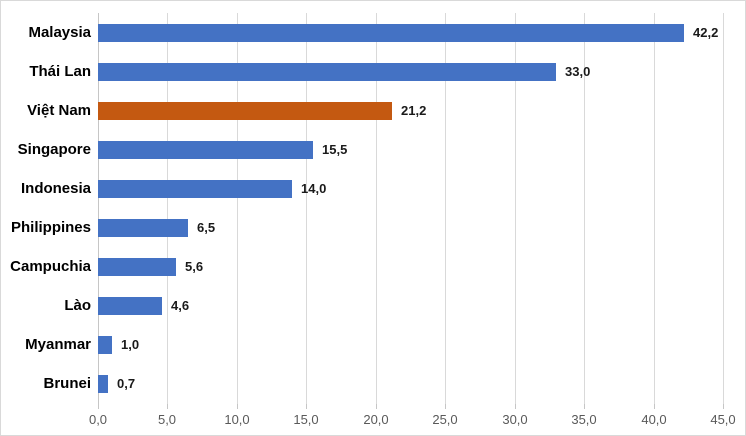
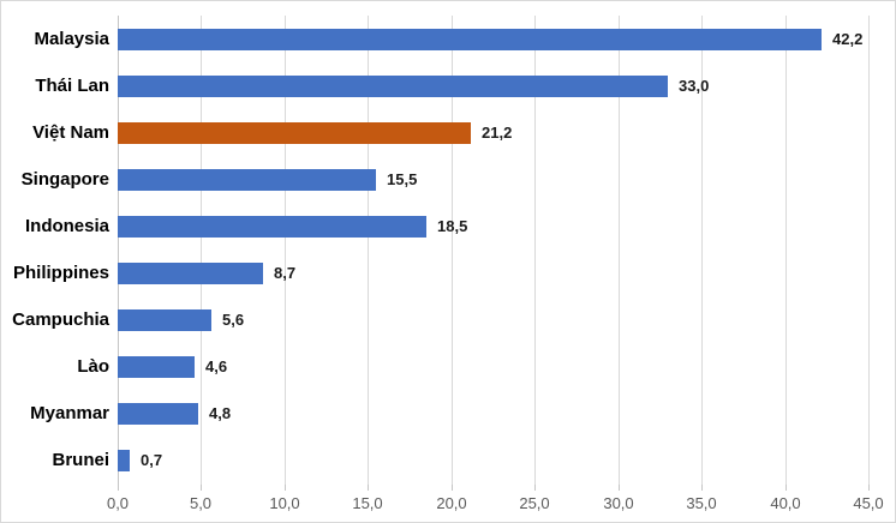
Indonesia: 14,0 -> 18,5
Philippines: 6,5 -> 8,7
Myanmar: 1,0 -> 4,8
